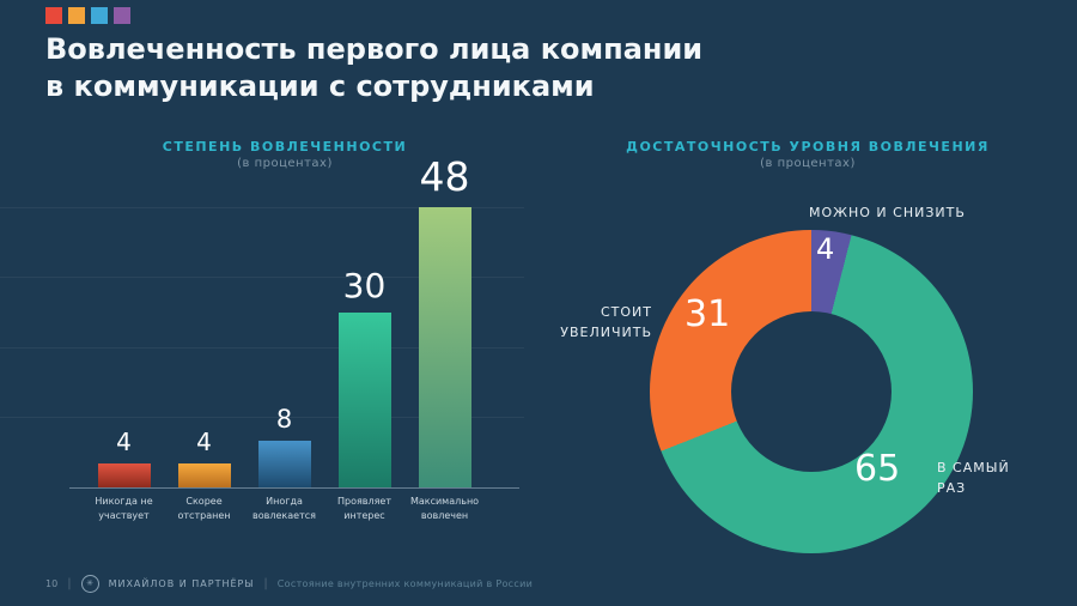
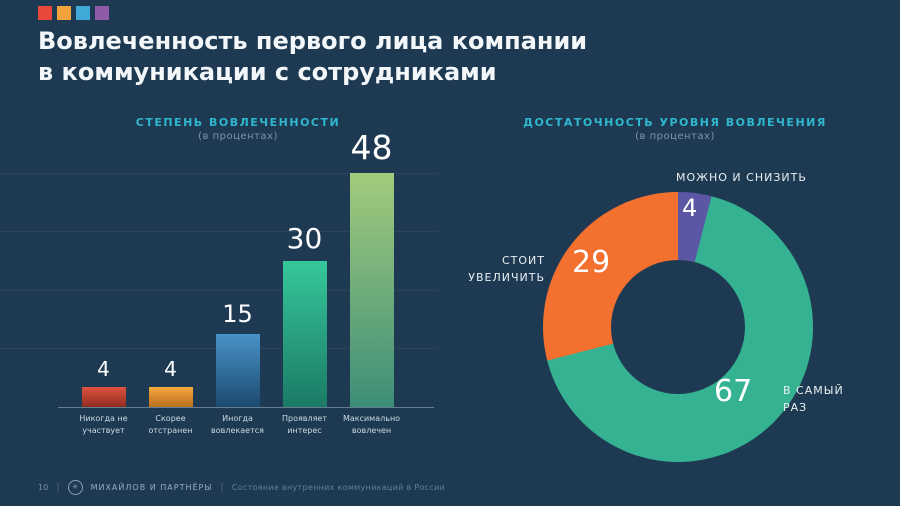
СТЕПЕНЬ ВОВЛЕЧЕННОСТИ/Иногда вовлекается: 8 -> 15
ДОСТАТОЧНОСТЬ УРОВНЯ ВОВЛЕЧЕНИЯ/В САМЫЙ РАЗ: 65 -> 67
ДОСТАТОЧНОСТЬ УРОВНЯ ВОВЛЕЧЕНИЯ/СТОИТ УВЕЛИЧИТЬ: 31 -> 29
